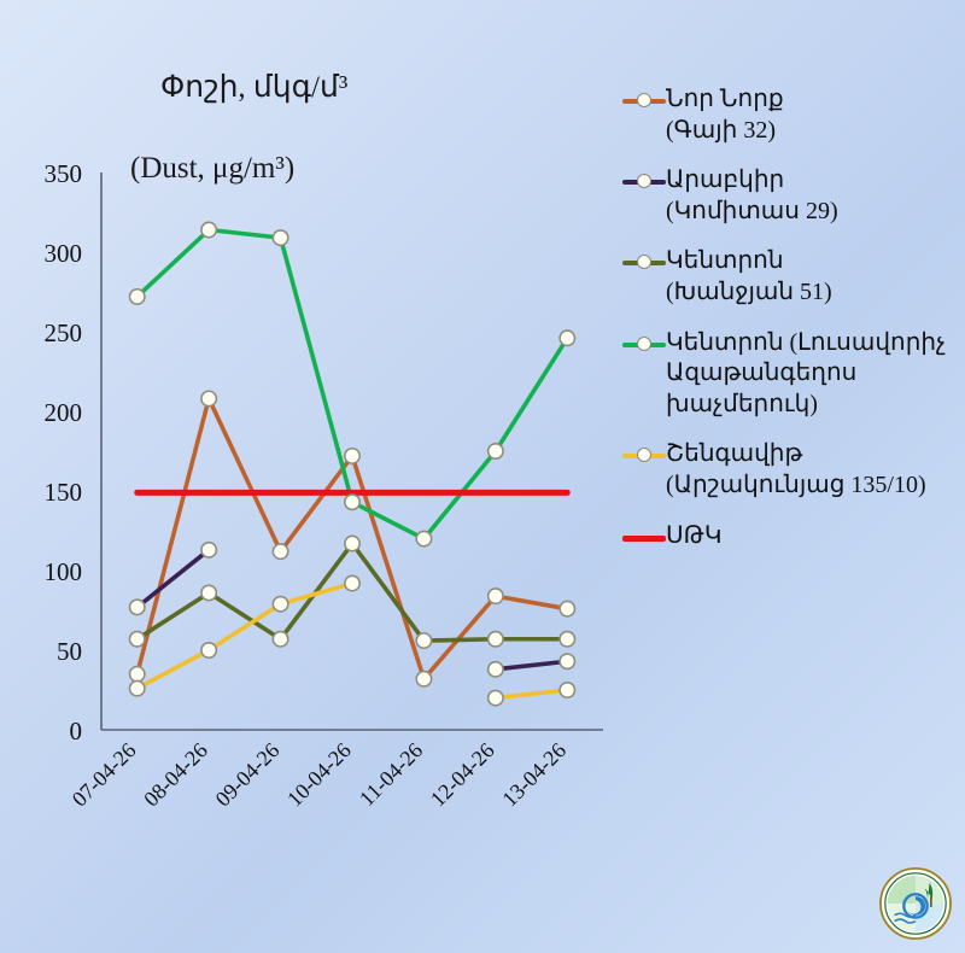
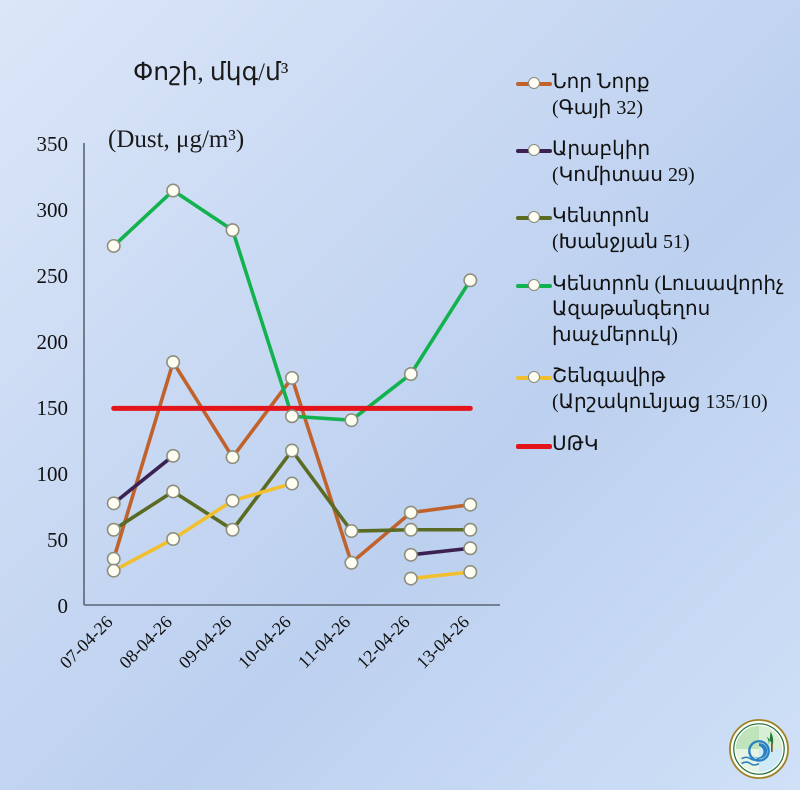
Նոր Նորք (Գայի 32)/08-04-26: 208 -> 184
Կենտրոն (Լուսավորիչ Ազաթանգեղոս խաչմերուկ)/09-04-26: 309 -> 284
Կենտրոն (Լուսավորիչ Ազաթանգեղոս խաչմերուկ)/11-04-26: 120 -> 140
Նոր Նորք (Գայի 32)/12-04-26: 84 -> 70
